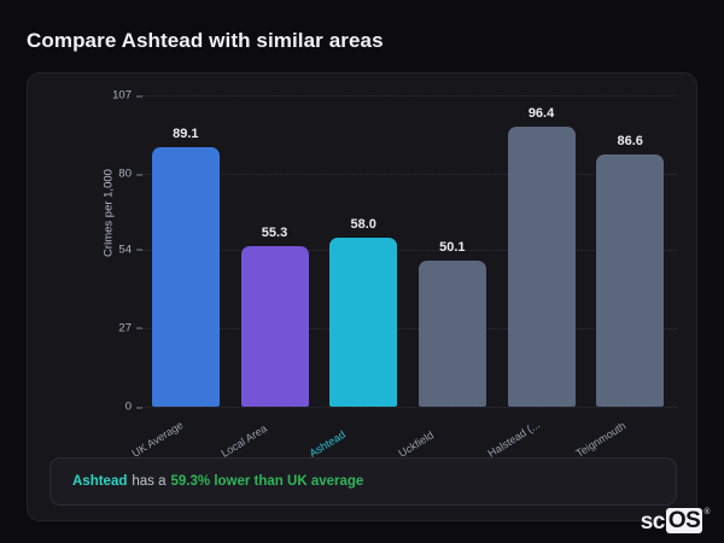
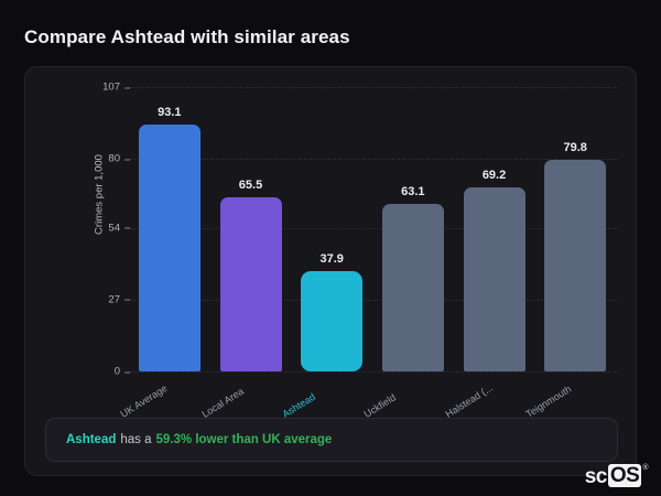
UK Average: 89.1 -> 93.1
Local Area: 55.3 -> 65.5
Ashtead: 58.0 -> 37.9
Uckfield: 50.1 -> 63.1
Halstead (...: 96.4 -> 69.2
Teignmouth: 86.6 -> 79.8
